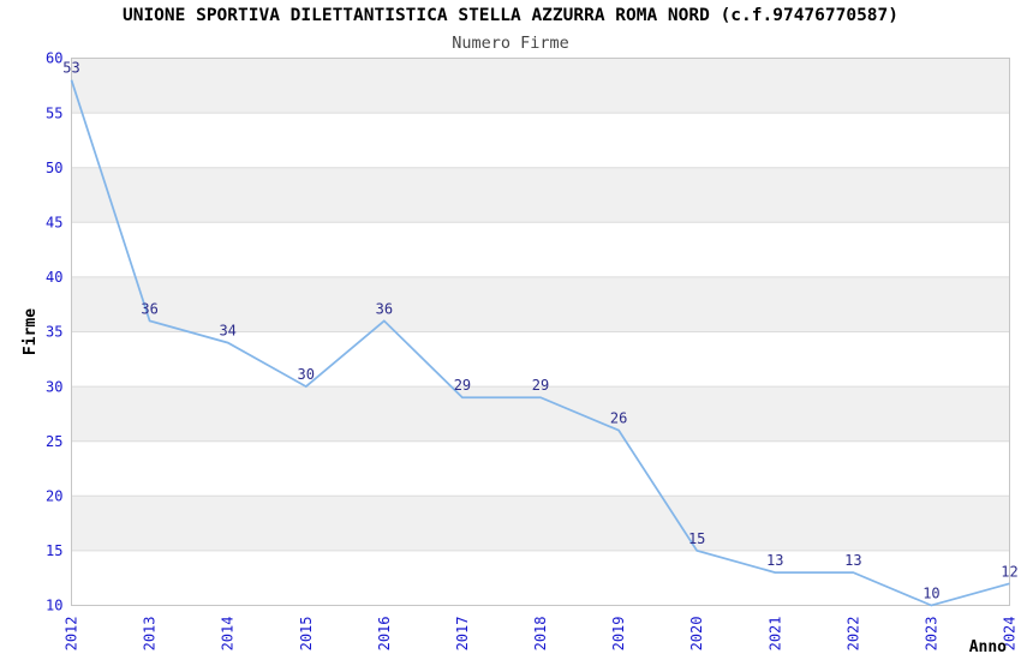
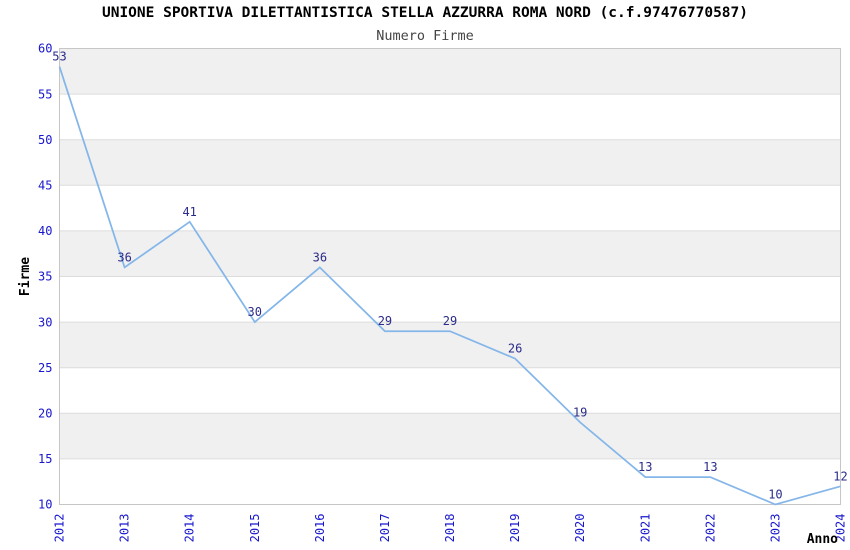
2014: 34 -> 41
2020: 15 -> 19
